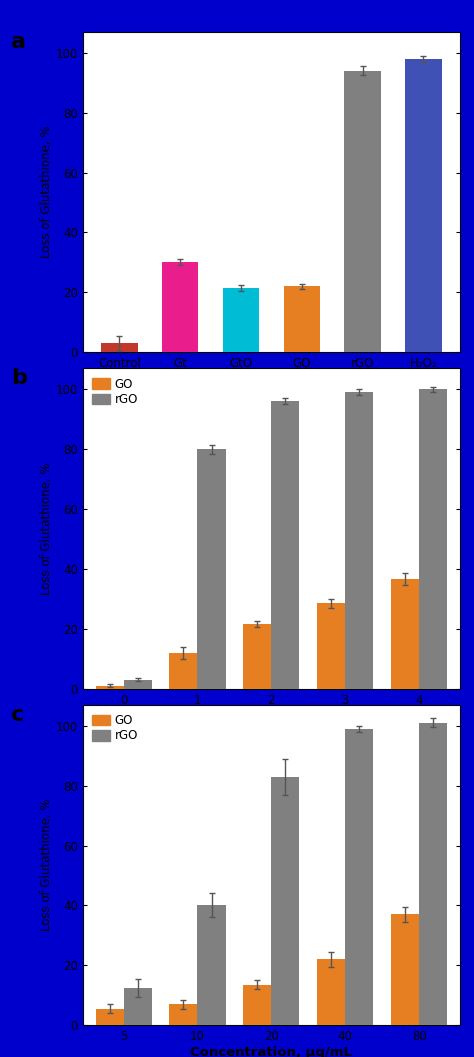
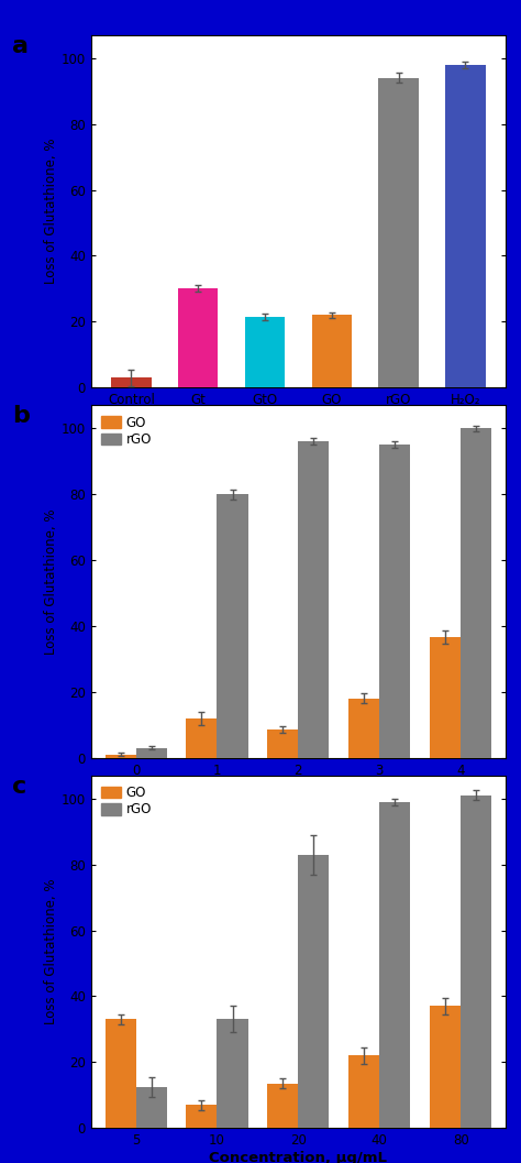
GO/2: 21.5 -> 8.5
GO/3: 28.5 -> 18.0
rGO/3: 99 -> 95
GO/5: 5.5 -> 33.0
rGO/10: 40.0 -> 33.0
